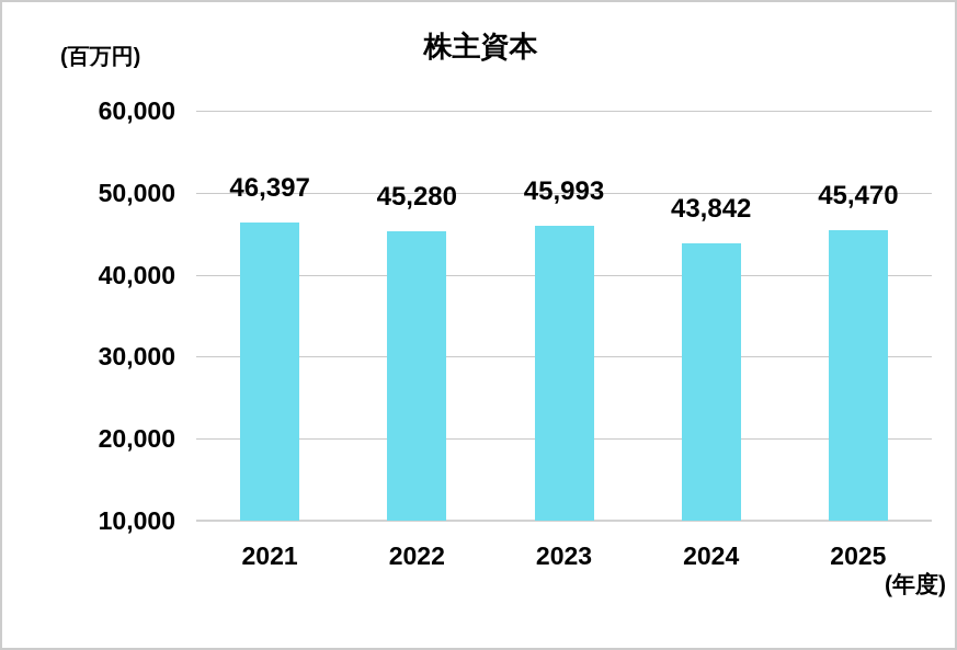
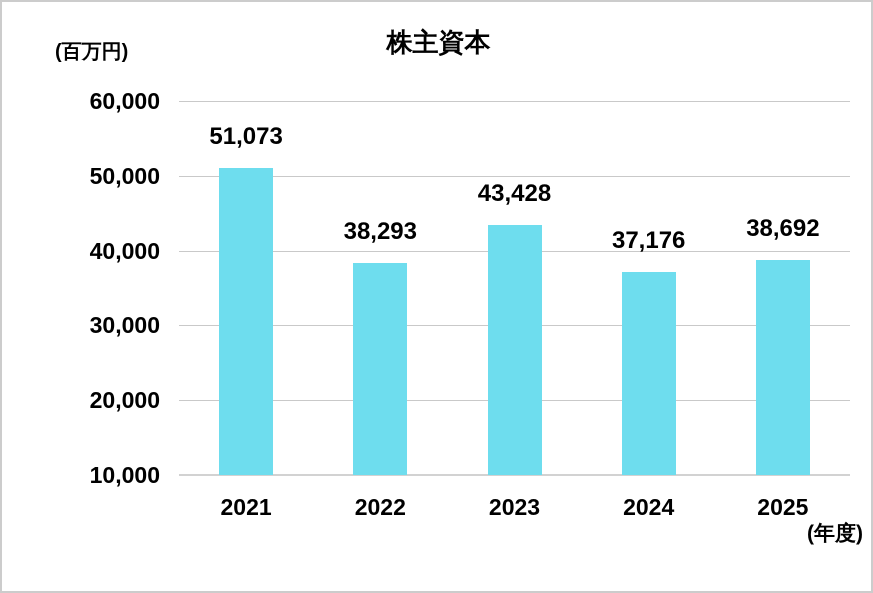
2021: 46,397 -> 51,073
2022: 45,280 -> 38,293
2023: 45,993 -> 43,428
2024: 43,842 -> 37,176
2025: 45,470 -> 38,692
